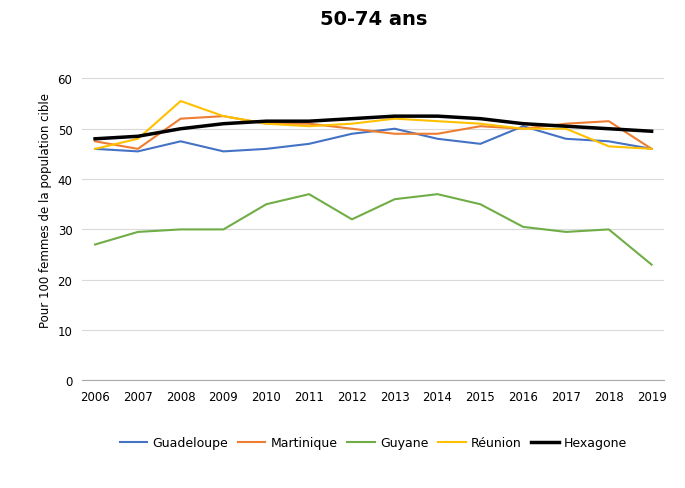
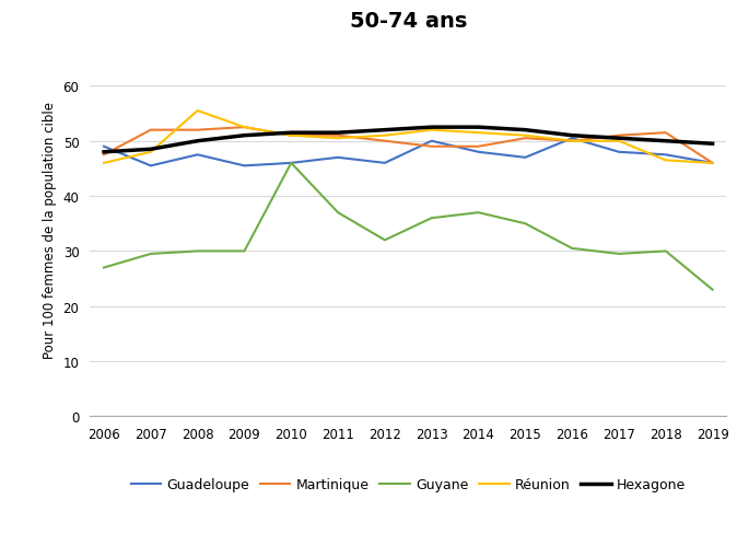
Guadeloupe/2006: 46.0 -> 49.0
Martinique/2007: 46.0 -> 52.0
Guyane/2010: 35.0 -> 46.0
Guadeloupe/2012: 49.0 -> 46.0
